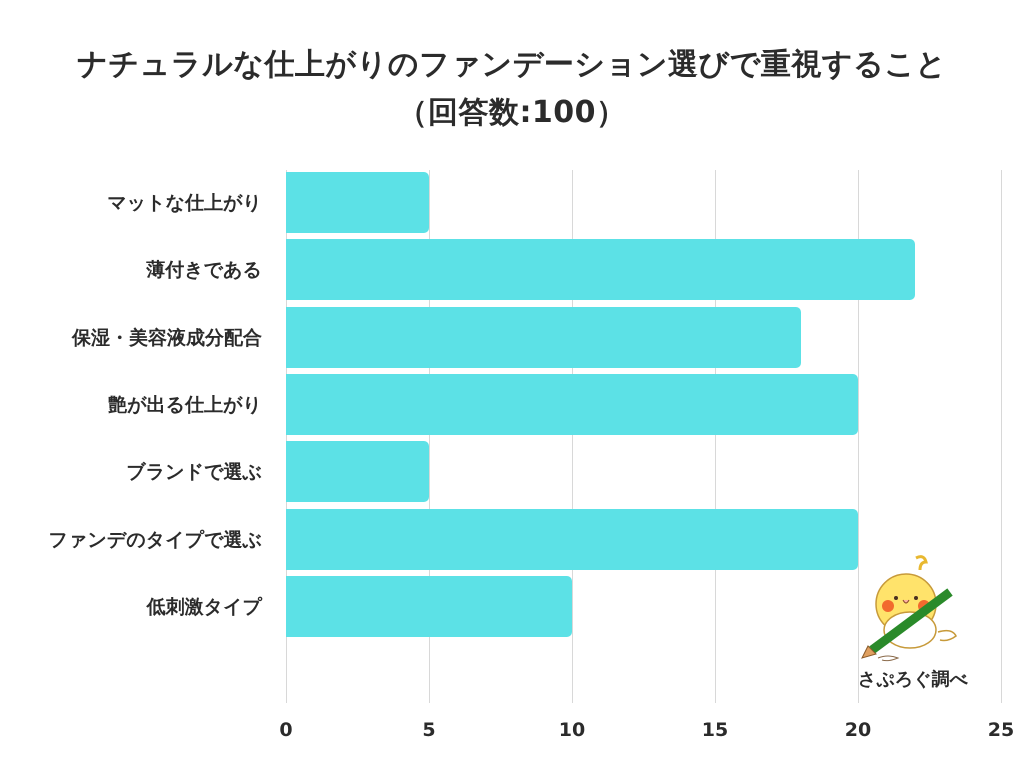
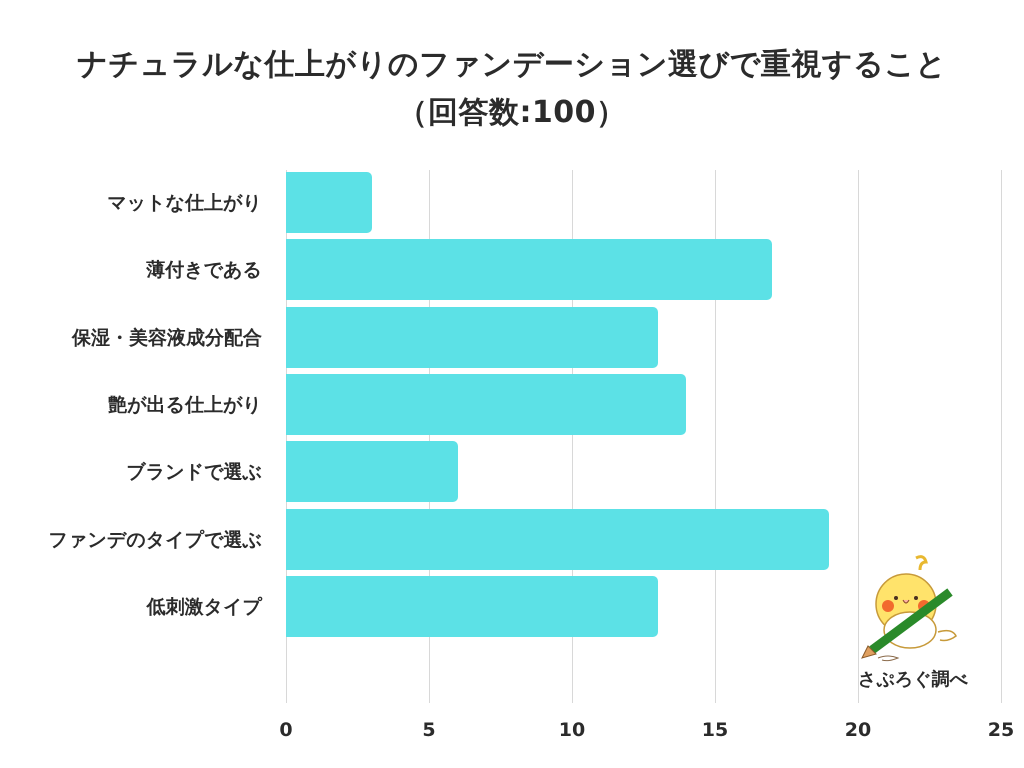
マットな仕上がり: 5 -> 3
薄付きである: 22 -> 17
保湿・美容液成分配合: 18 -> 13
艶が出る仕上がり: 20 -> 14
ブランドで選ぶ: 5 -> 6
ファンデのタイプで選ぶ: 20 -> 19
低刺激タイプ: 10 -> 13
